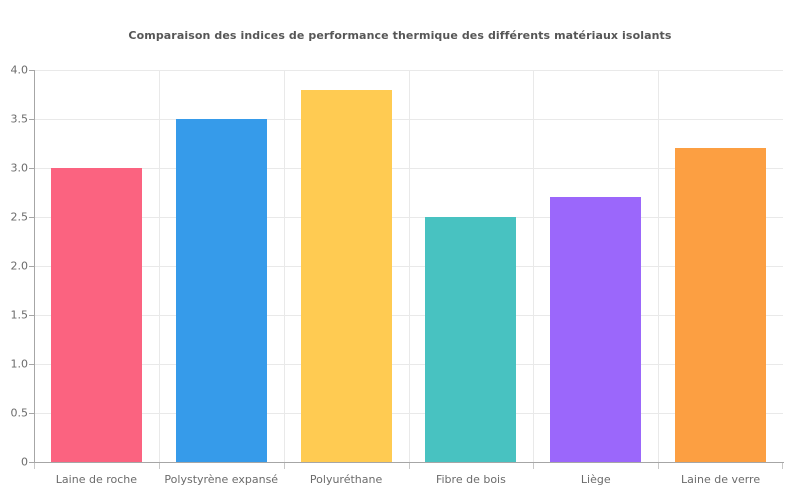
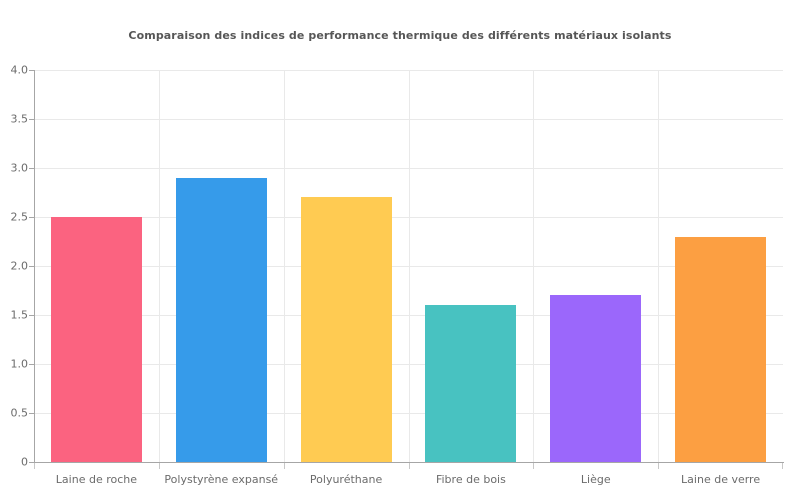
Laine de roche: 3.0 -> 2.5
Polystyrène expansé: 3.5 -> 2.9
Polyuréthane: 3.8 -> 2.7
Fibre de bois: 2.5 -> 1.6
Liège: 2.7 -> 1.7
Laine de verre: 3.2 -> 2.3
